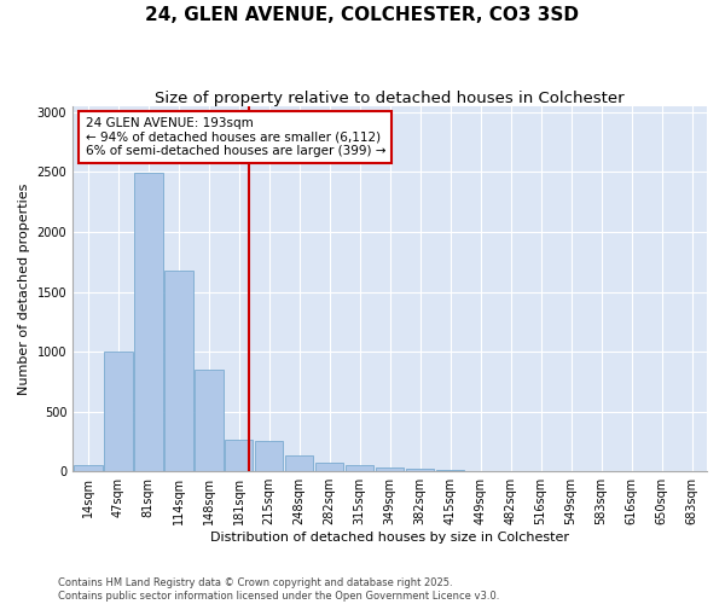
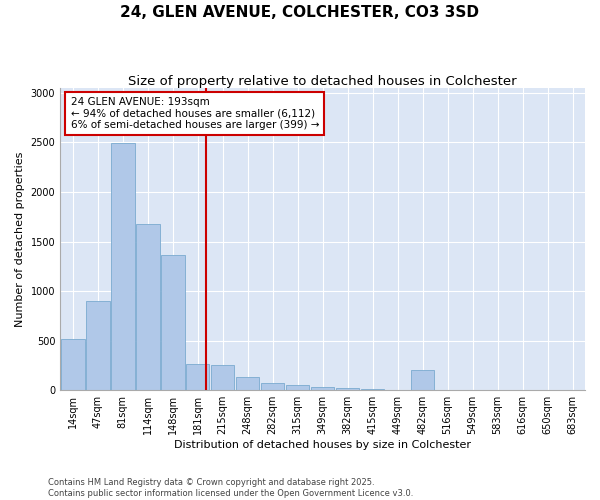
14sqm: 50 -> 520
47sqm: 1000 -> 900
148sqm: 850 -> 1360
482sqm: 0 -> 200
